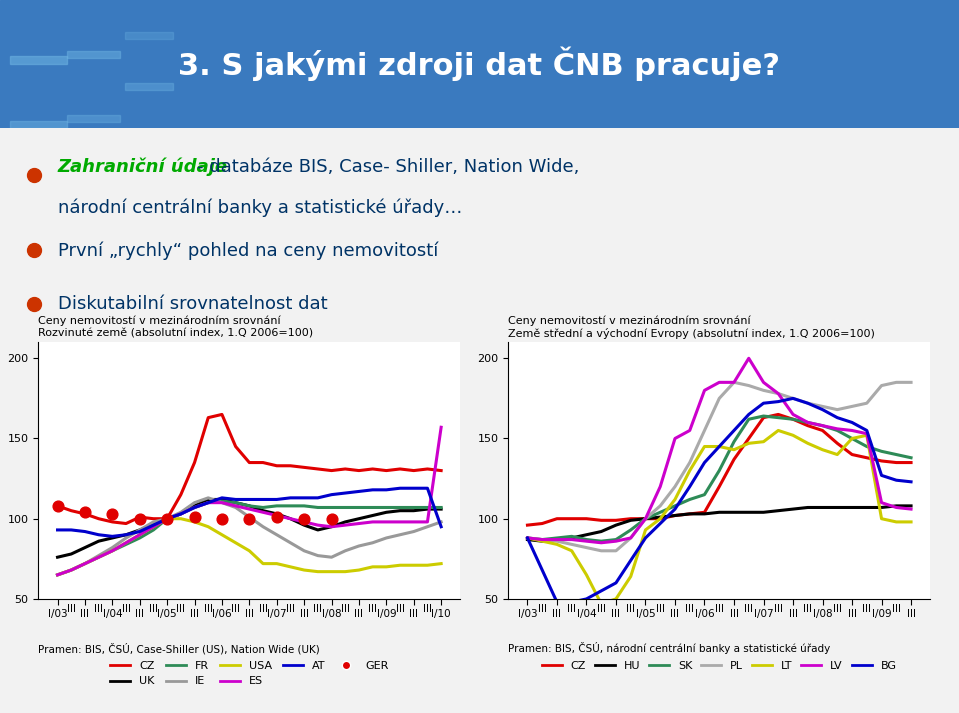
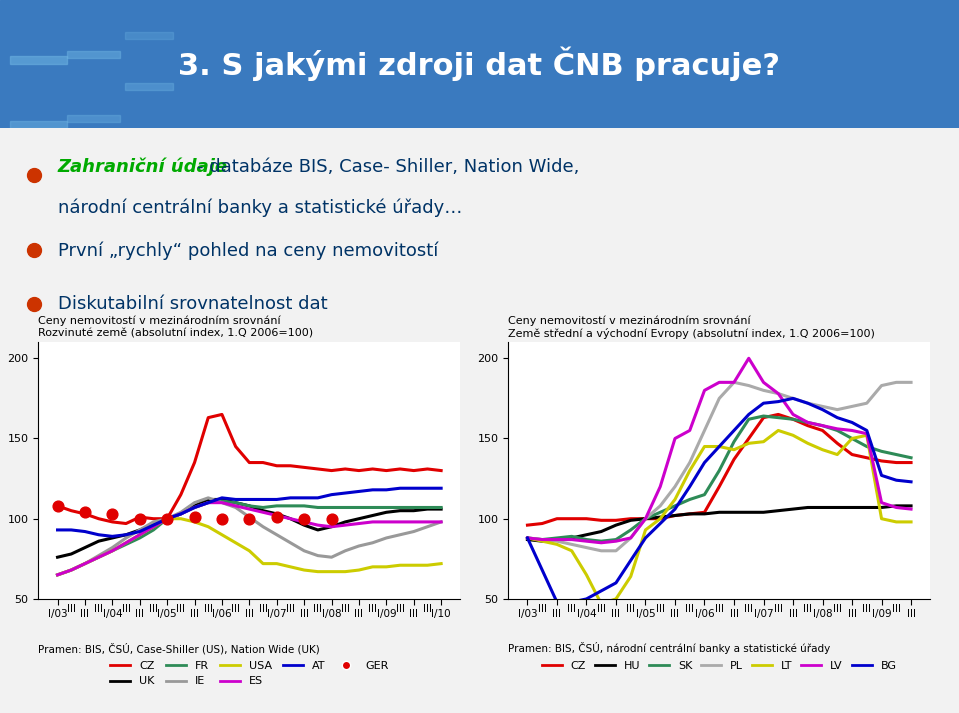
ES/I/10: 157 -> 98
AT/I/10: 95 -> 119
